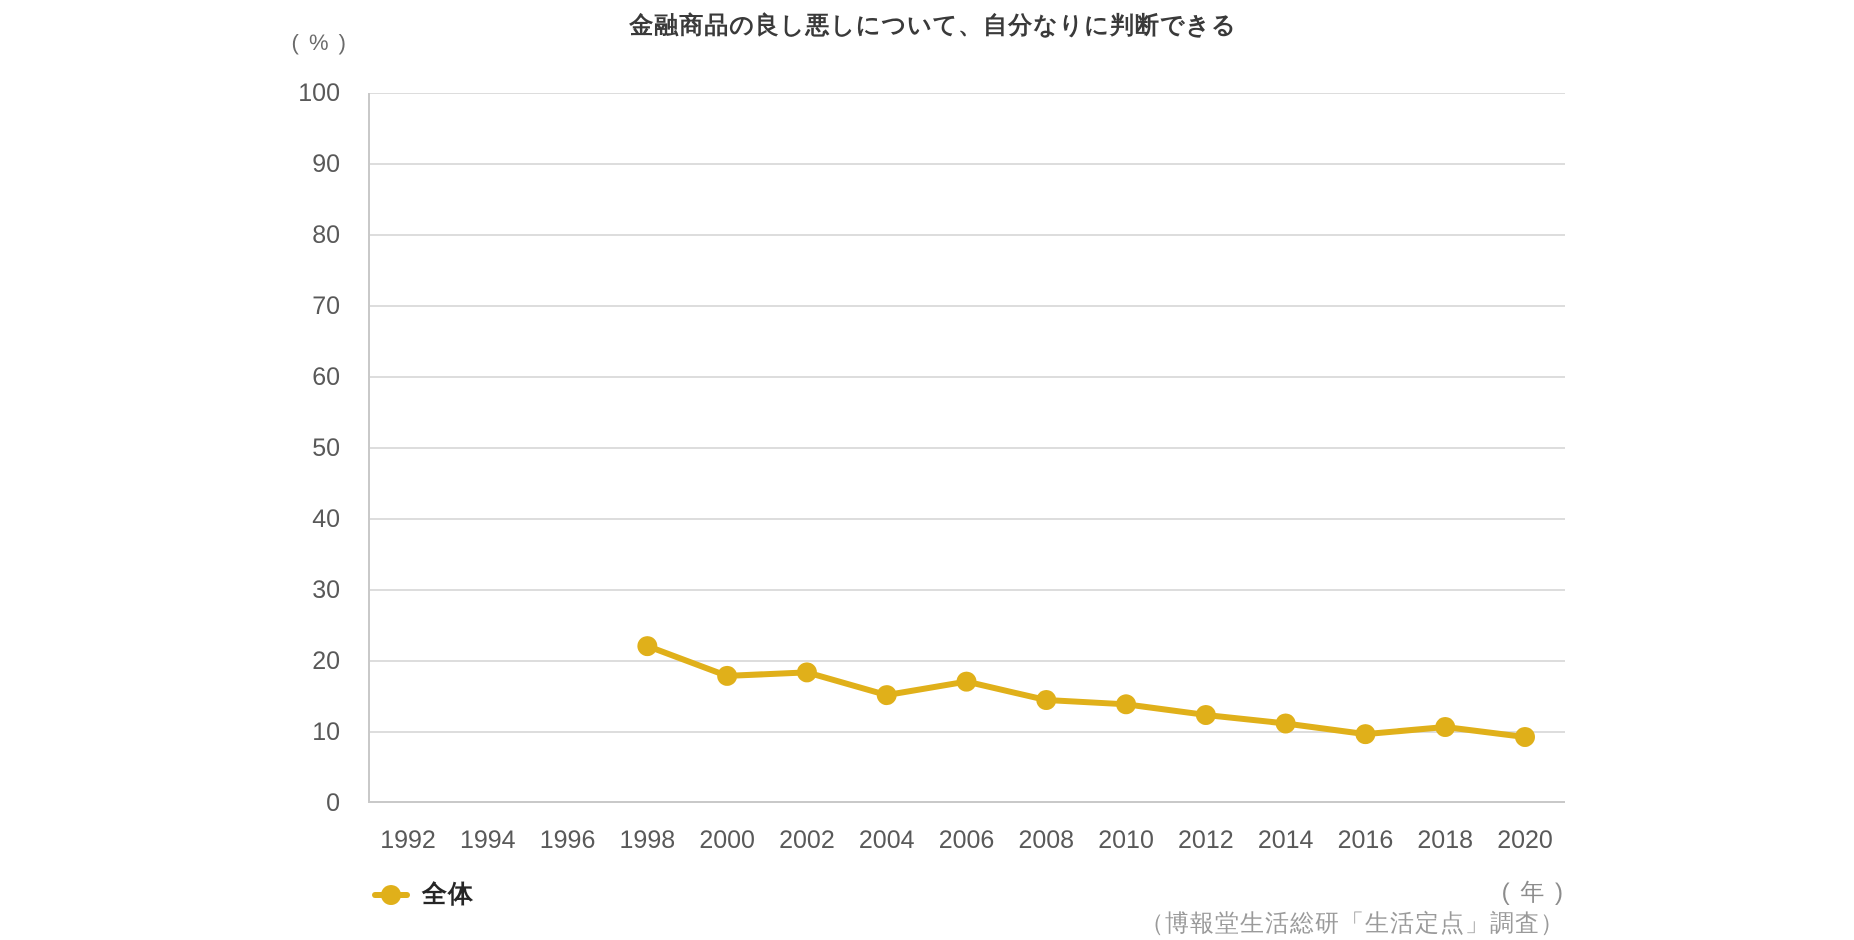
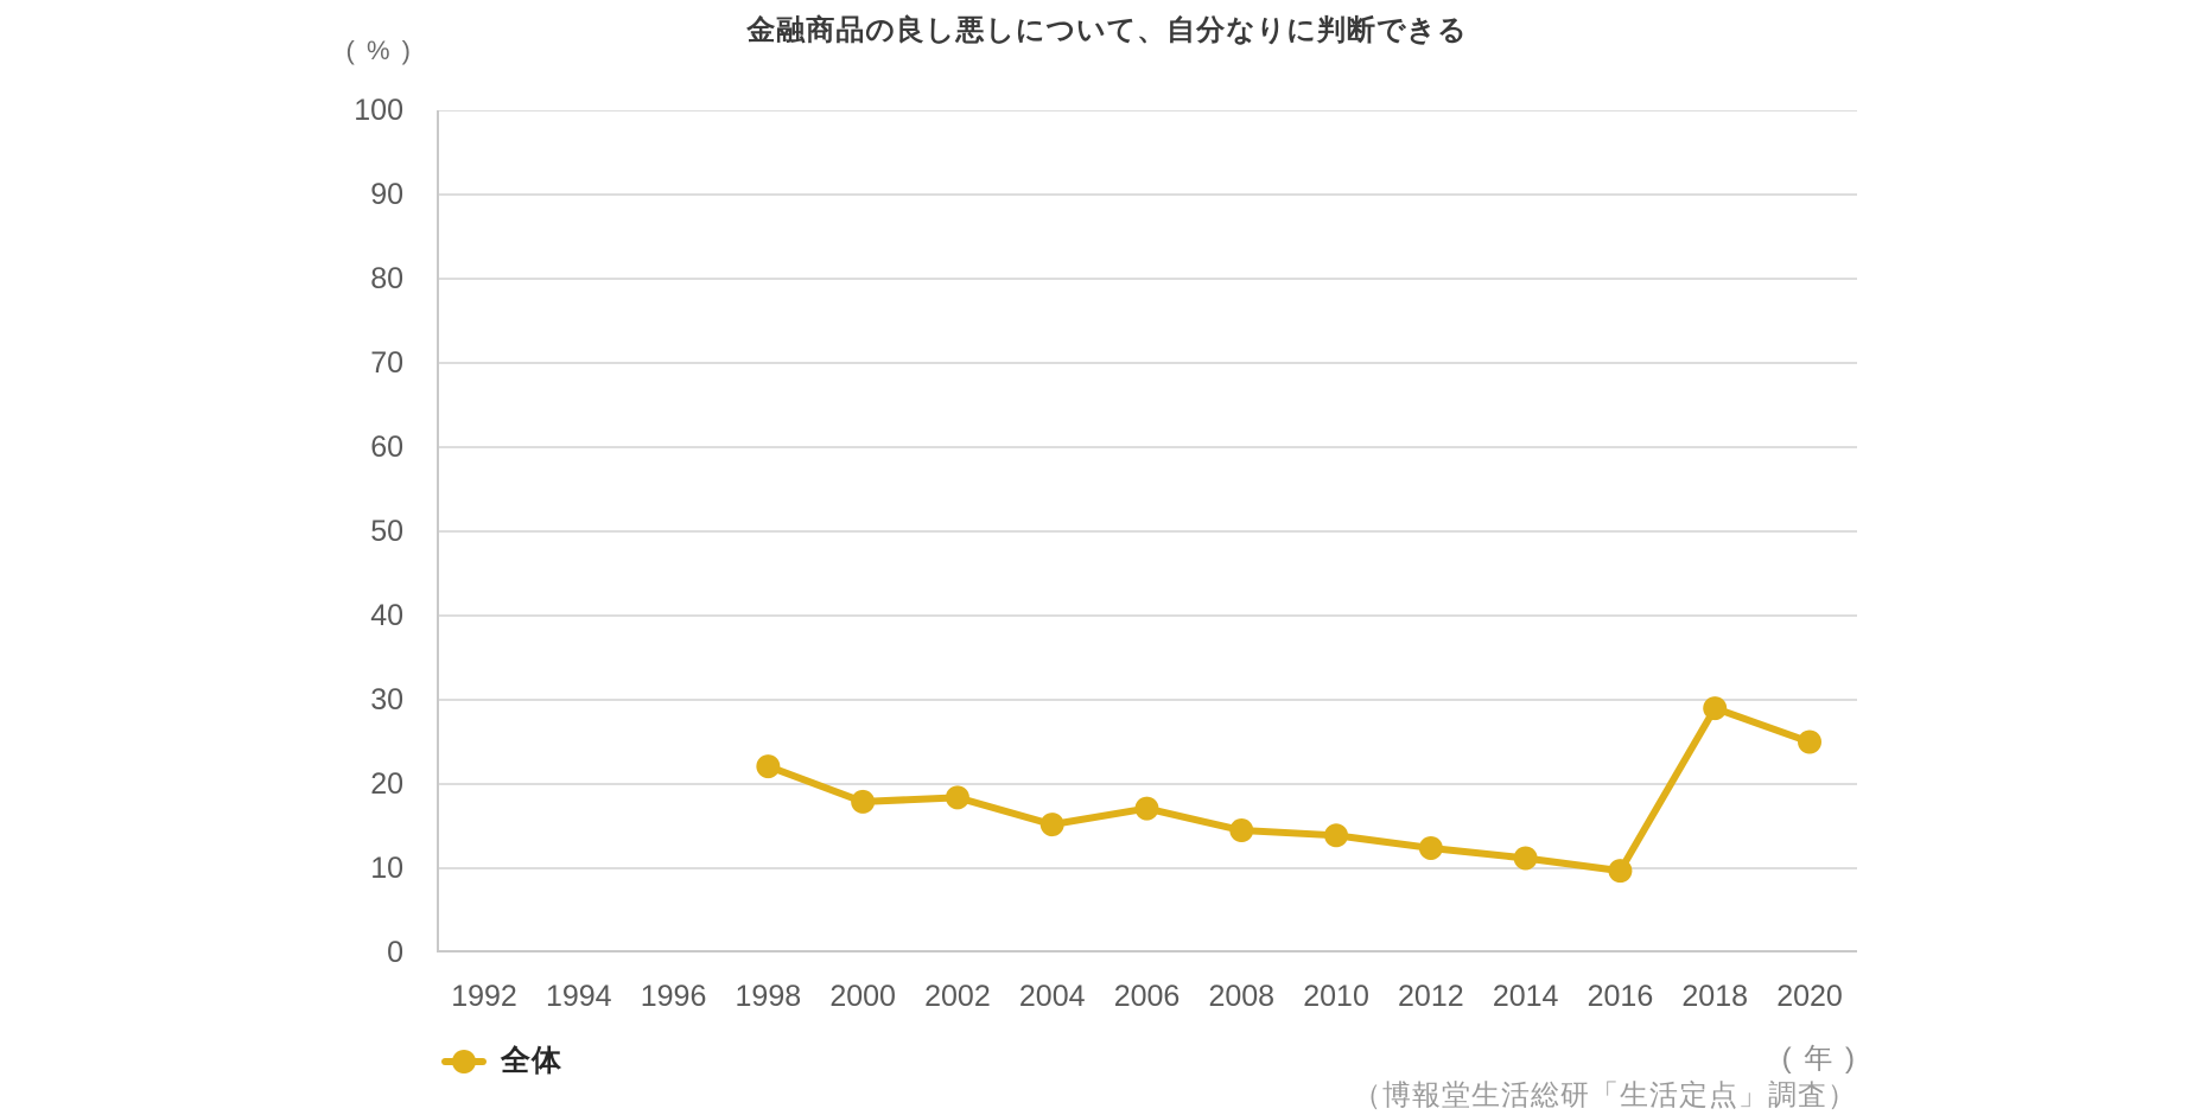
2018: 11 -> 29
2020: 9 -> 25
